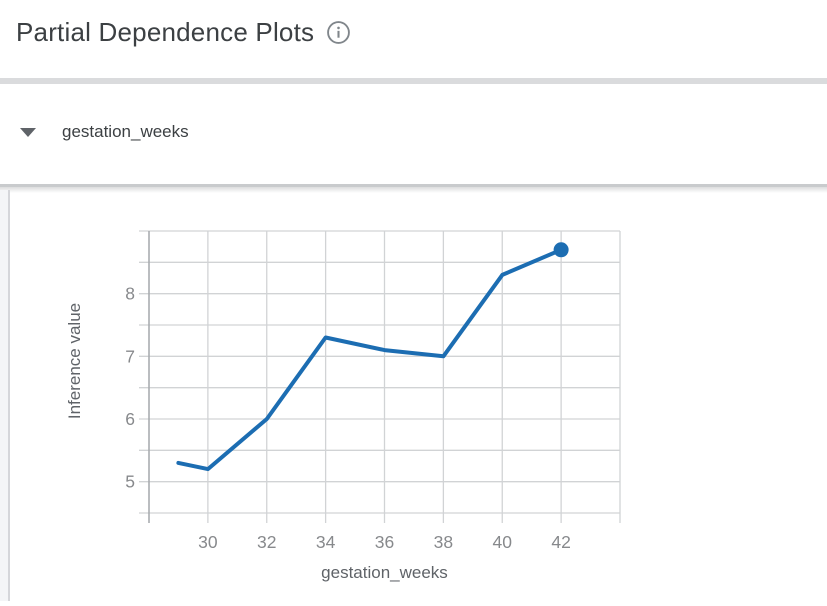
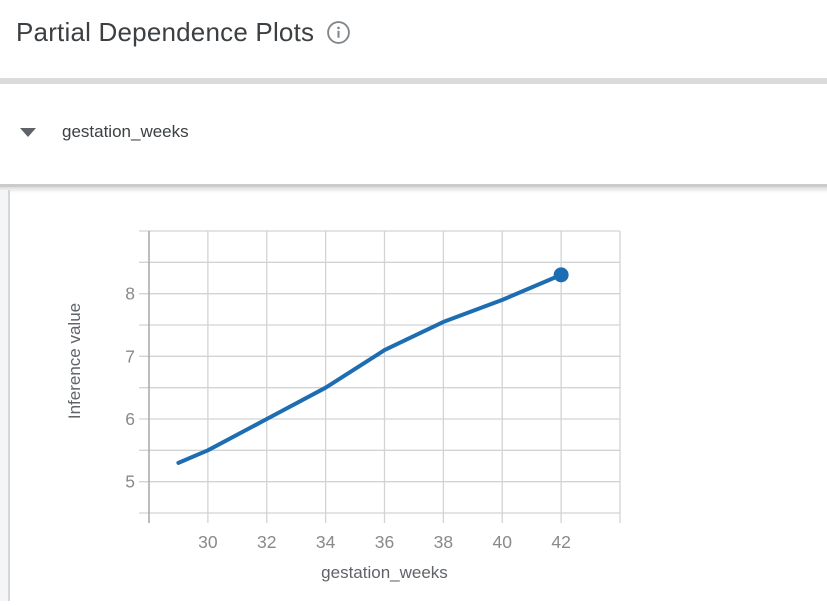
30: 5.2 -> 5.5
34: 7.3 -> 6.5
38: 7.0 -> 7.5
40: 8.3 -> 7.9
42: 8.7 -> 8.3
